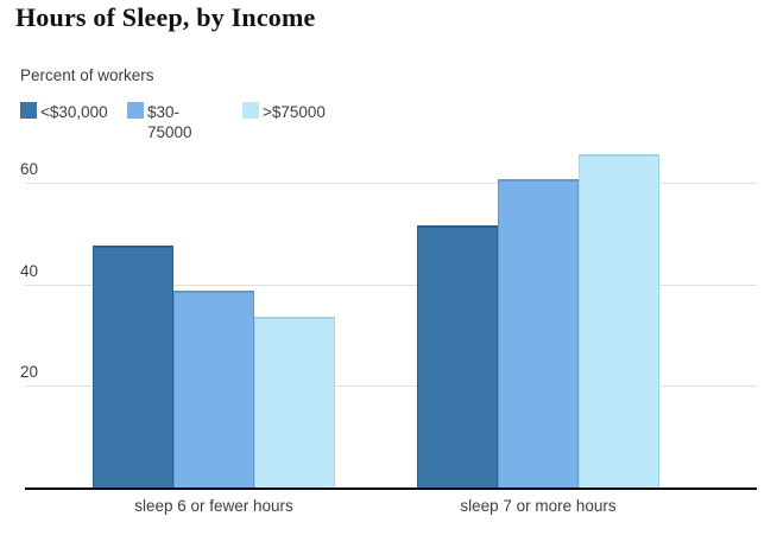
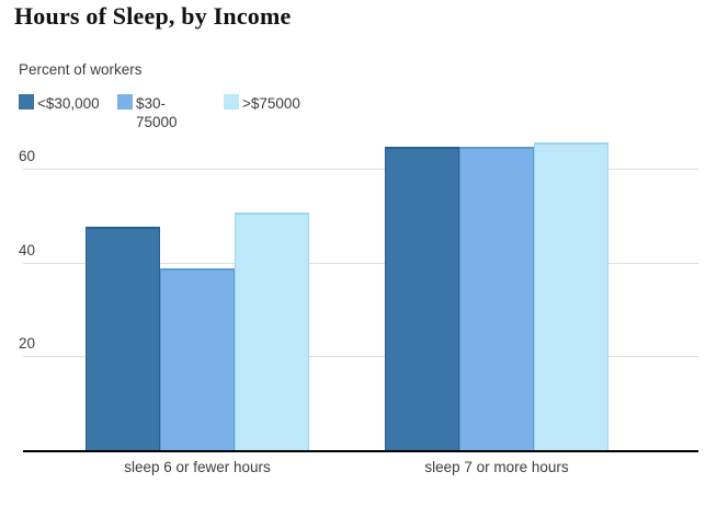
>$75000/sleep 6 or fewer hours: 34 -> 51
<$30,000/sleep 7 or more hours: 52 -> 65
$30-75000/sleep 7 or more hours: 61 -> 65
